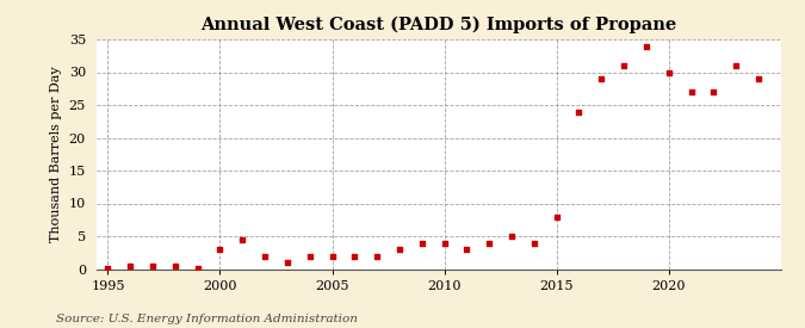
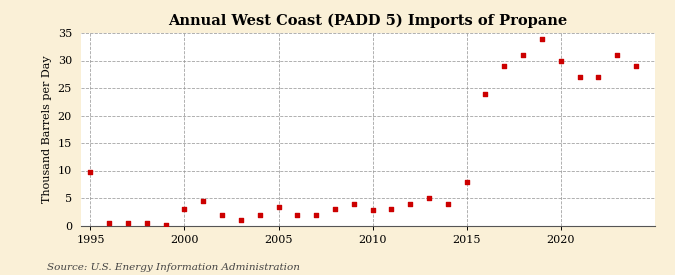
1995: 0.1 -> 9.8
2005: 2.0 -> 3.4
2010: 4.0 -> 2.8
